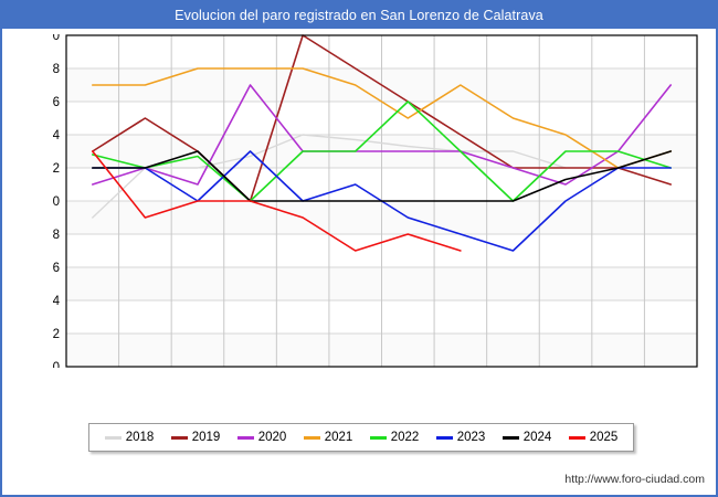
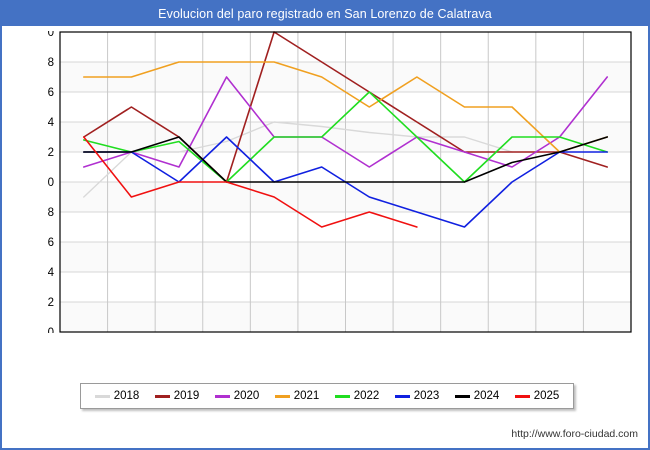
2020/JUL: 13 -> 11
2021/OCT: 14 -> 15
